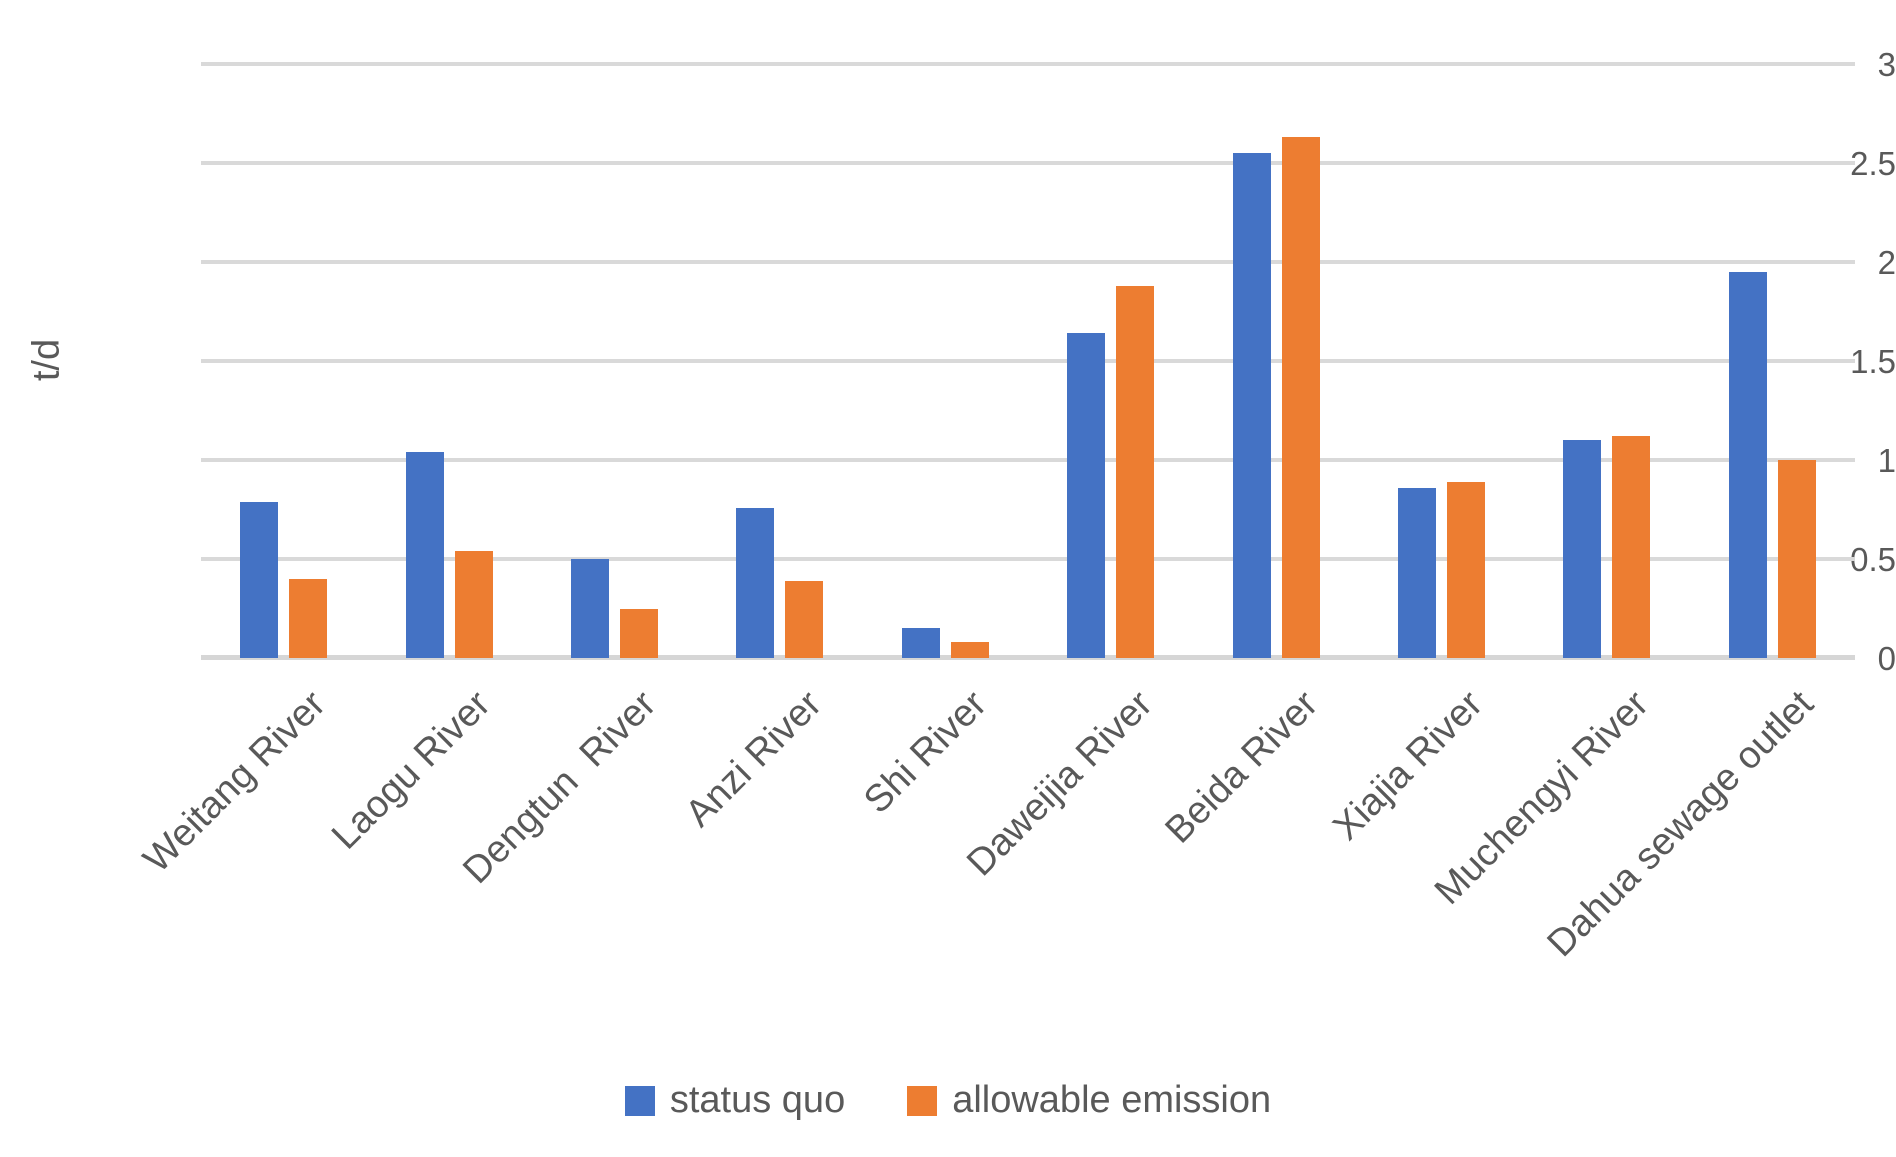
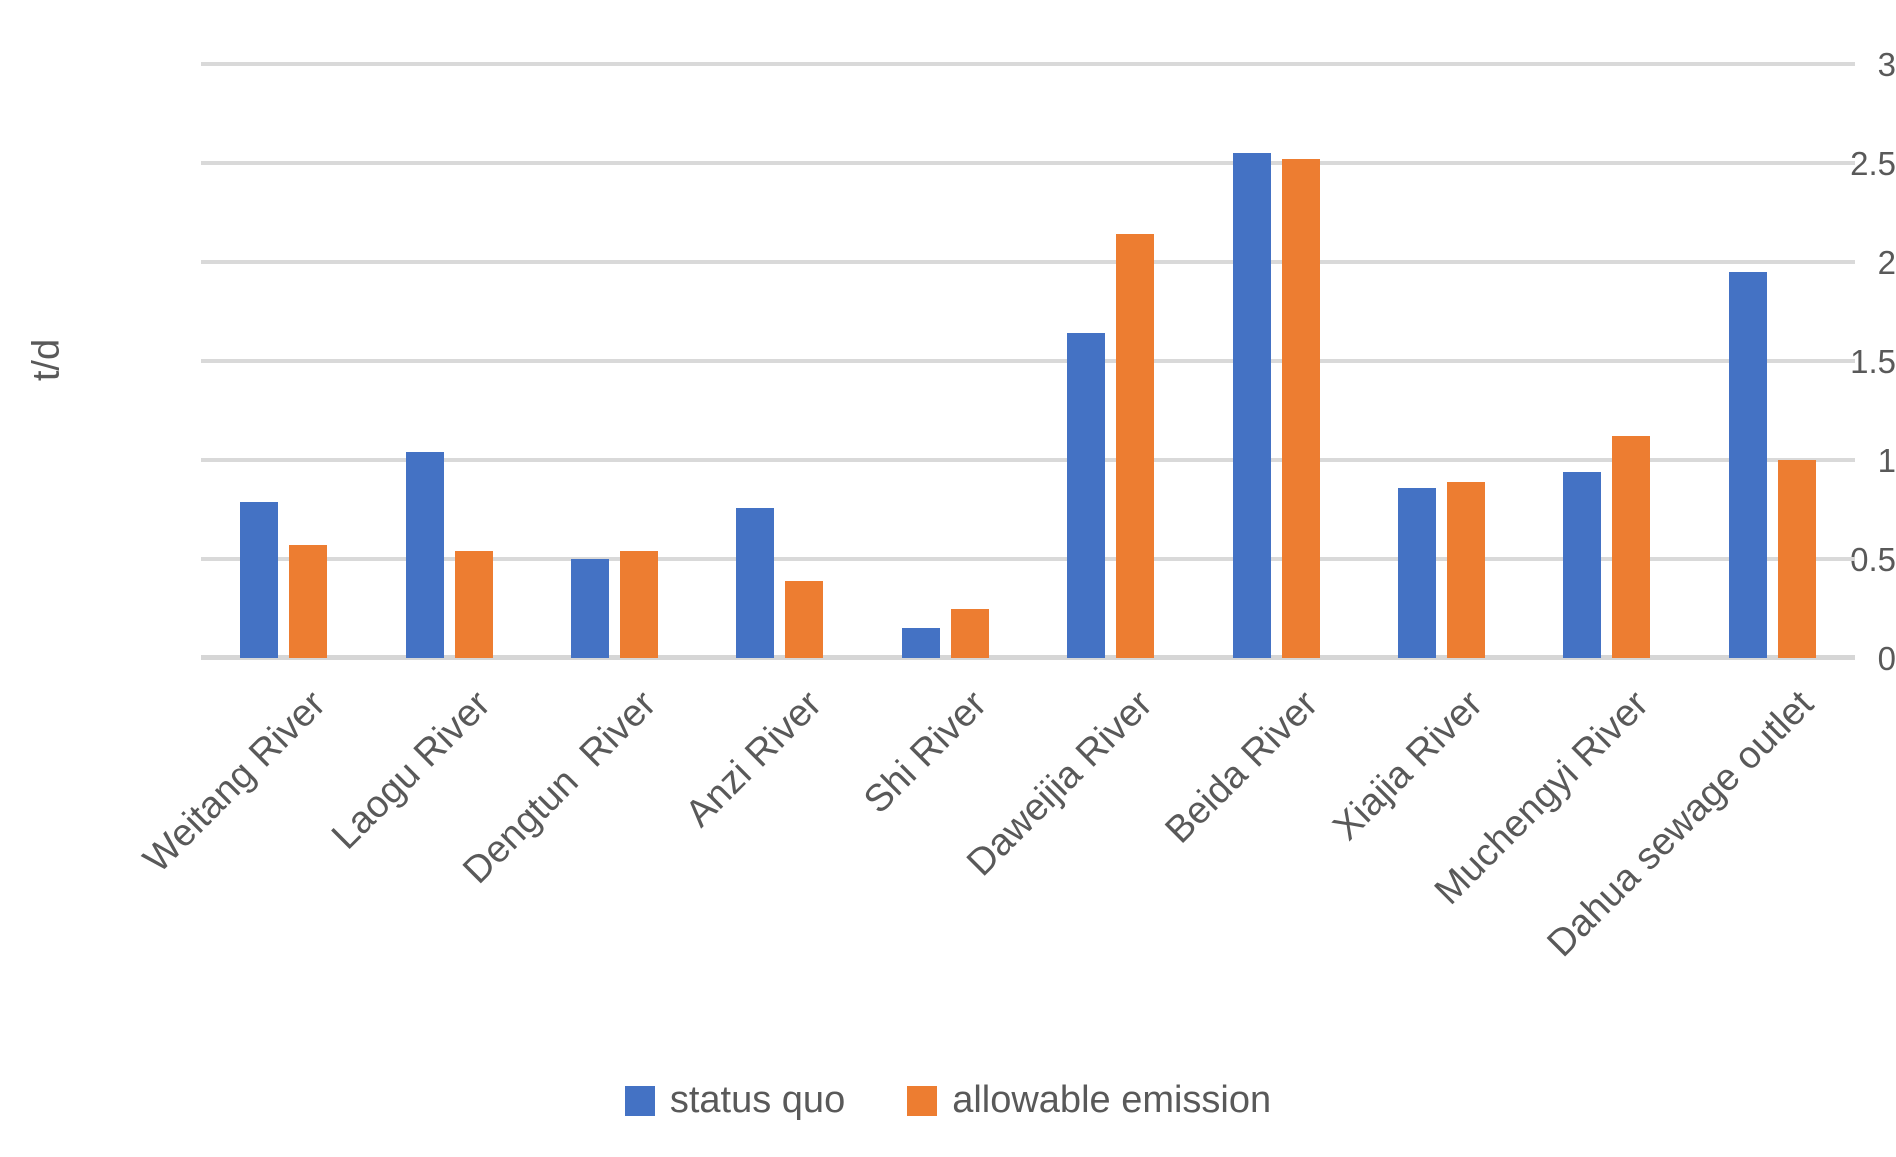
allowable emission/Weitang River: 0.40 -> 0.57
allowable emission/Dengtun River: 0.25 -> 0.54
allowable emission/Shi River: 0.08 -> 0.25
allowable emission/Daweijia River: 1.88 -> 2.14
allowable emission/Beida River: 2.63 -> 2.52
status quo/Muchengyi River: 1.10 -> 0.94
